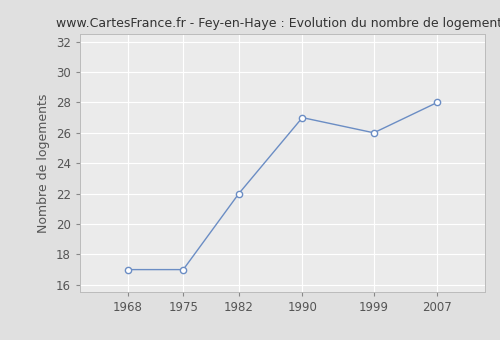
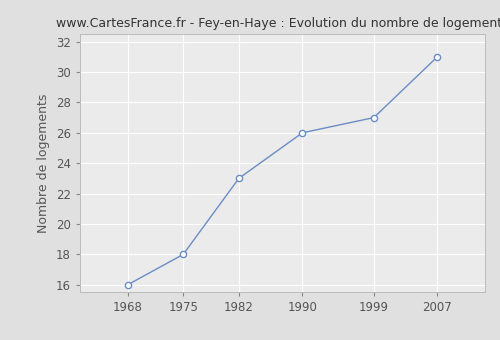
1968: 17 -> 16
1975: 17 -> 18
1982: 22 -> 23
1990: 27 -> 26
1999: 26 -> 27
2007: 28 -> 31
